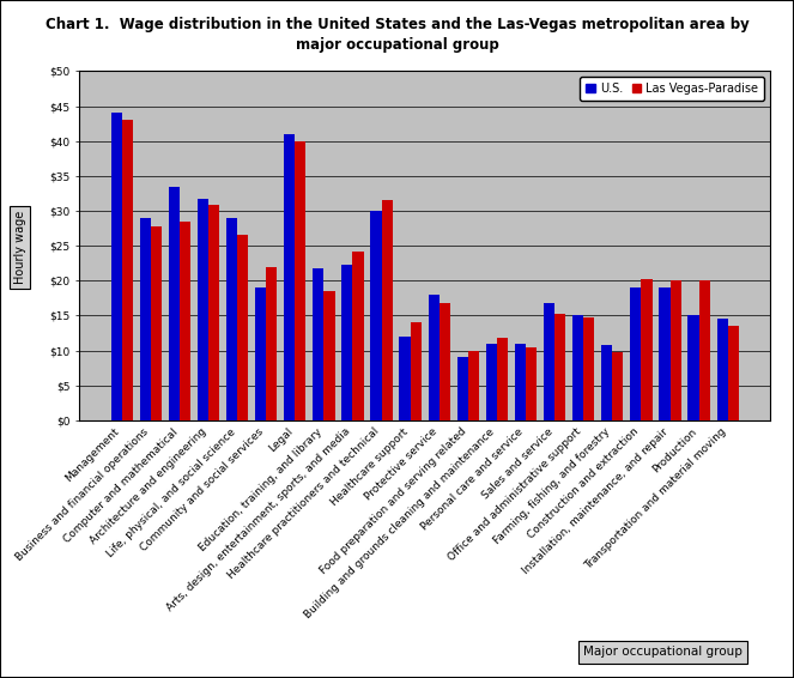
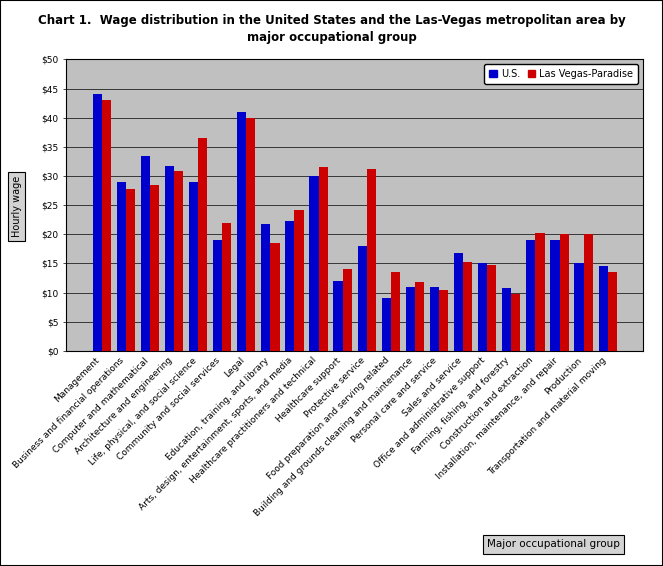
Las Vegas-Paradise/Life, physical, and social science: $26.5 -> $36.6
Las Vegas-Paradise/Protective service: $16.8 -> $31.2
Las Vegas-Paradise/Food preparation and serving related: $10.0 -> $13.6
